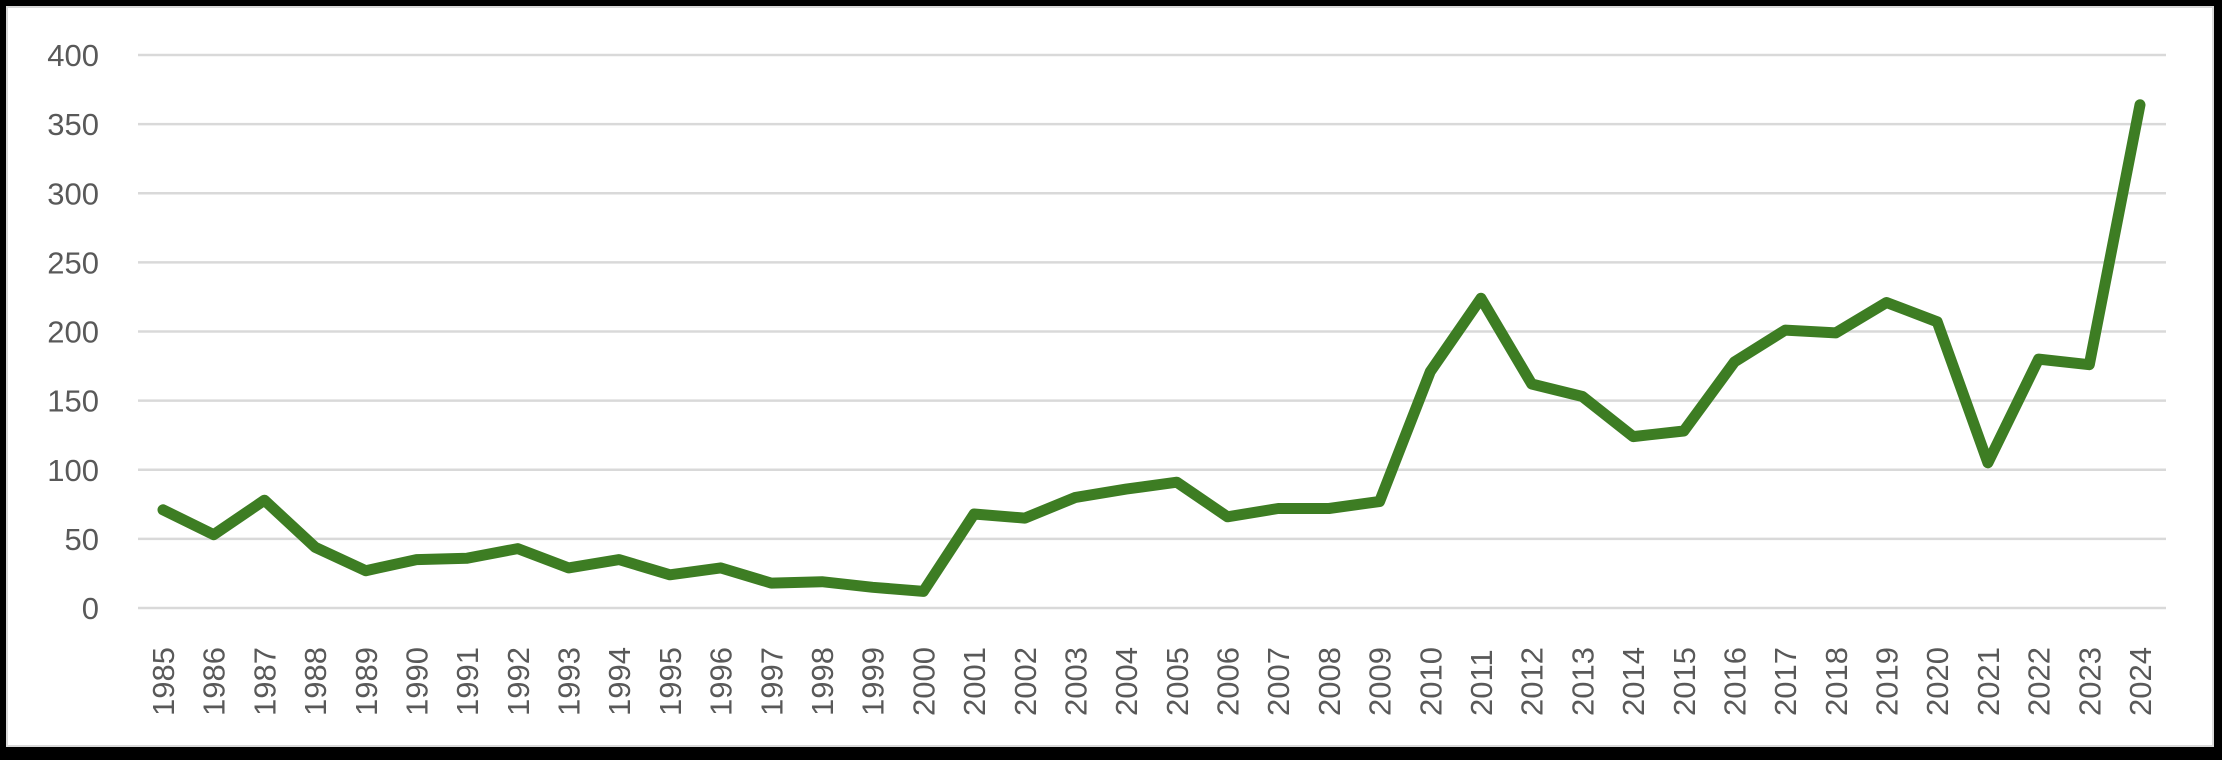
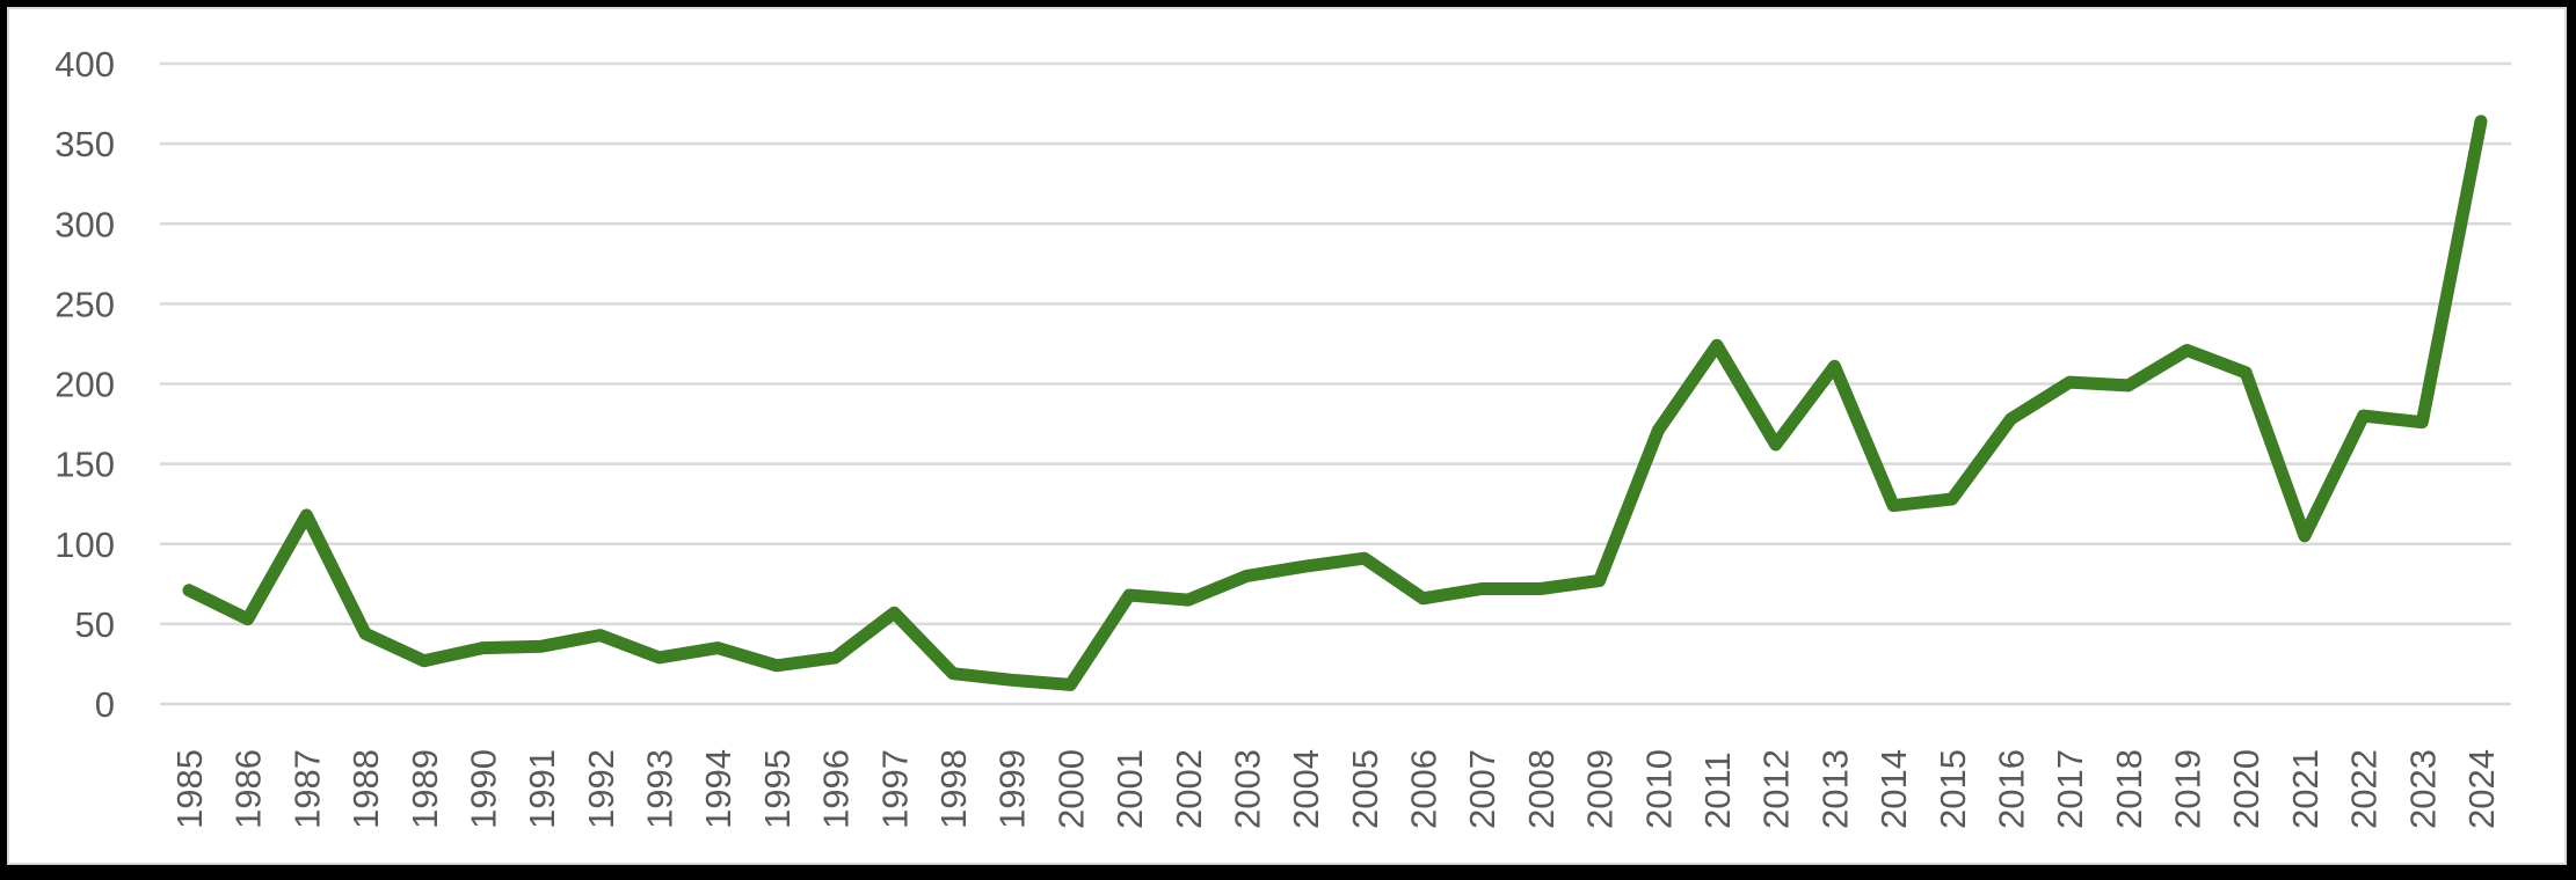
1987: 78 -> 118
1997: 18 -> 57
2013: 153 -> 211
